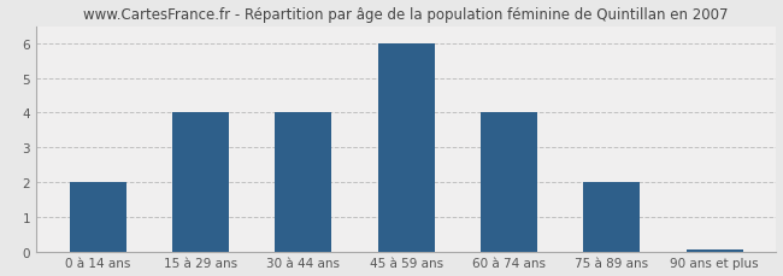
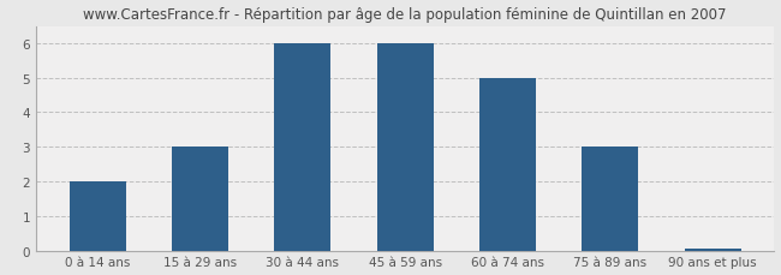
15 à 29 ans: 4.00 -> 3.00
30 à 44 ans: 4.00 -> 6.00
60 à 74 ans: 4.00 -> 5.00
75 à 89 ans: 2.00 -> 3.00
